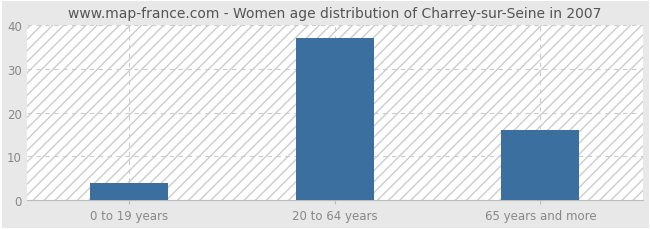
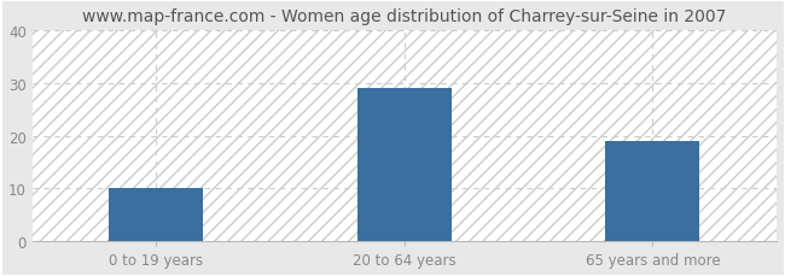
0 to 19 years: 4 -> 10
20 to 64 years: 37 -> 29
65 years and more: 16 -> 19
